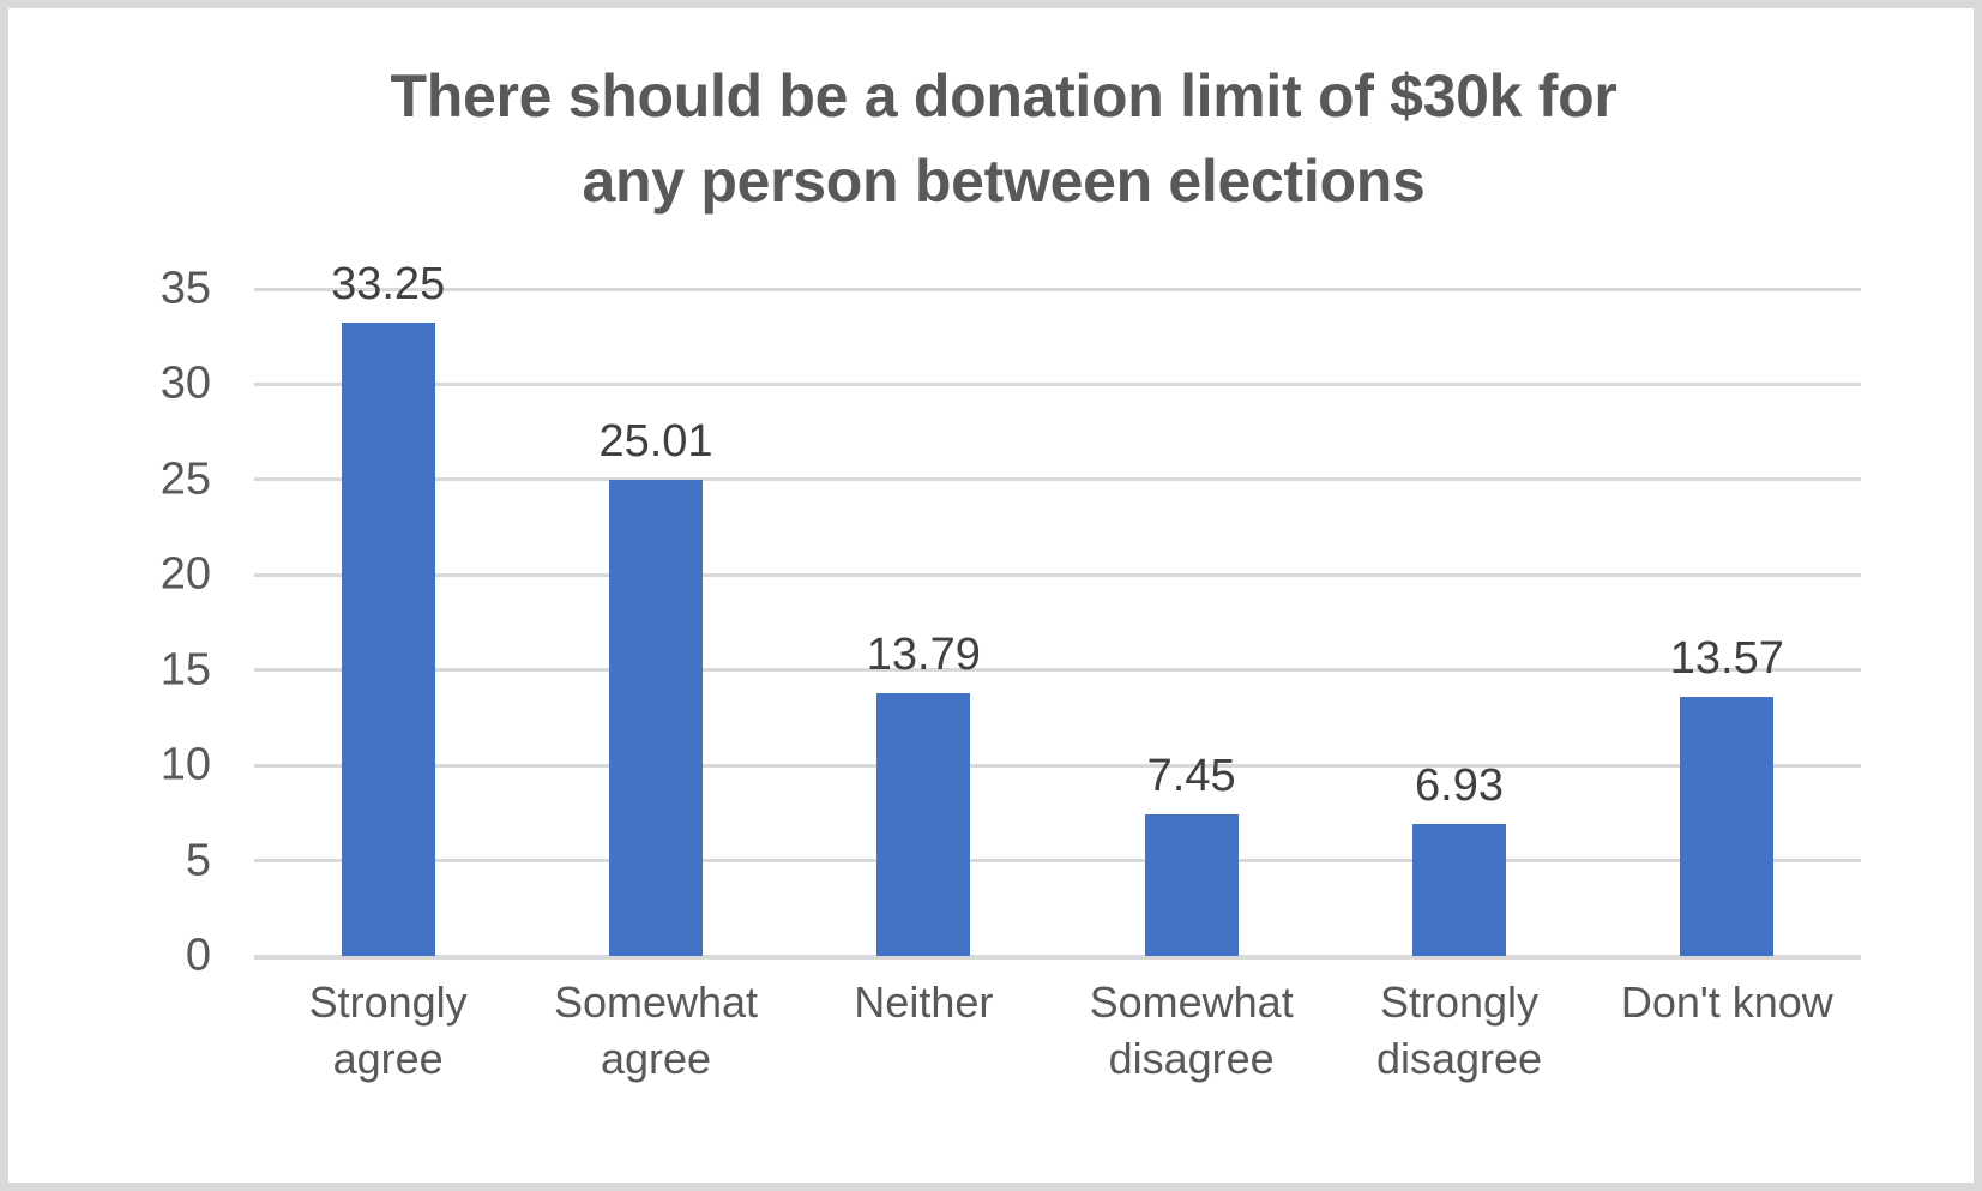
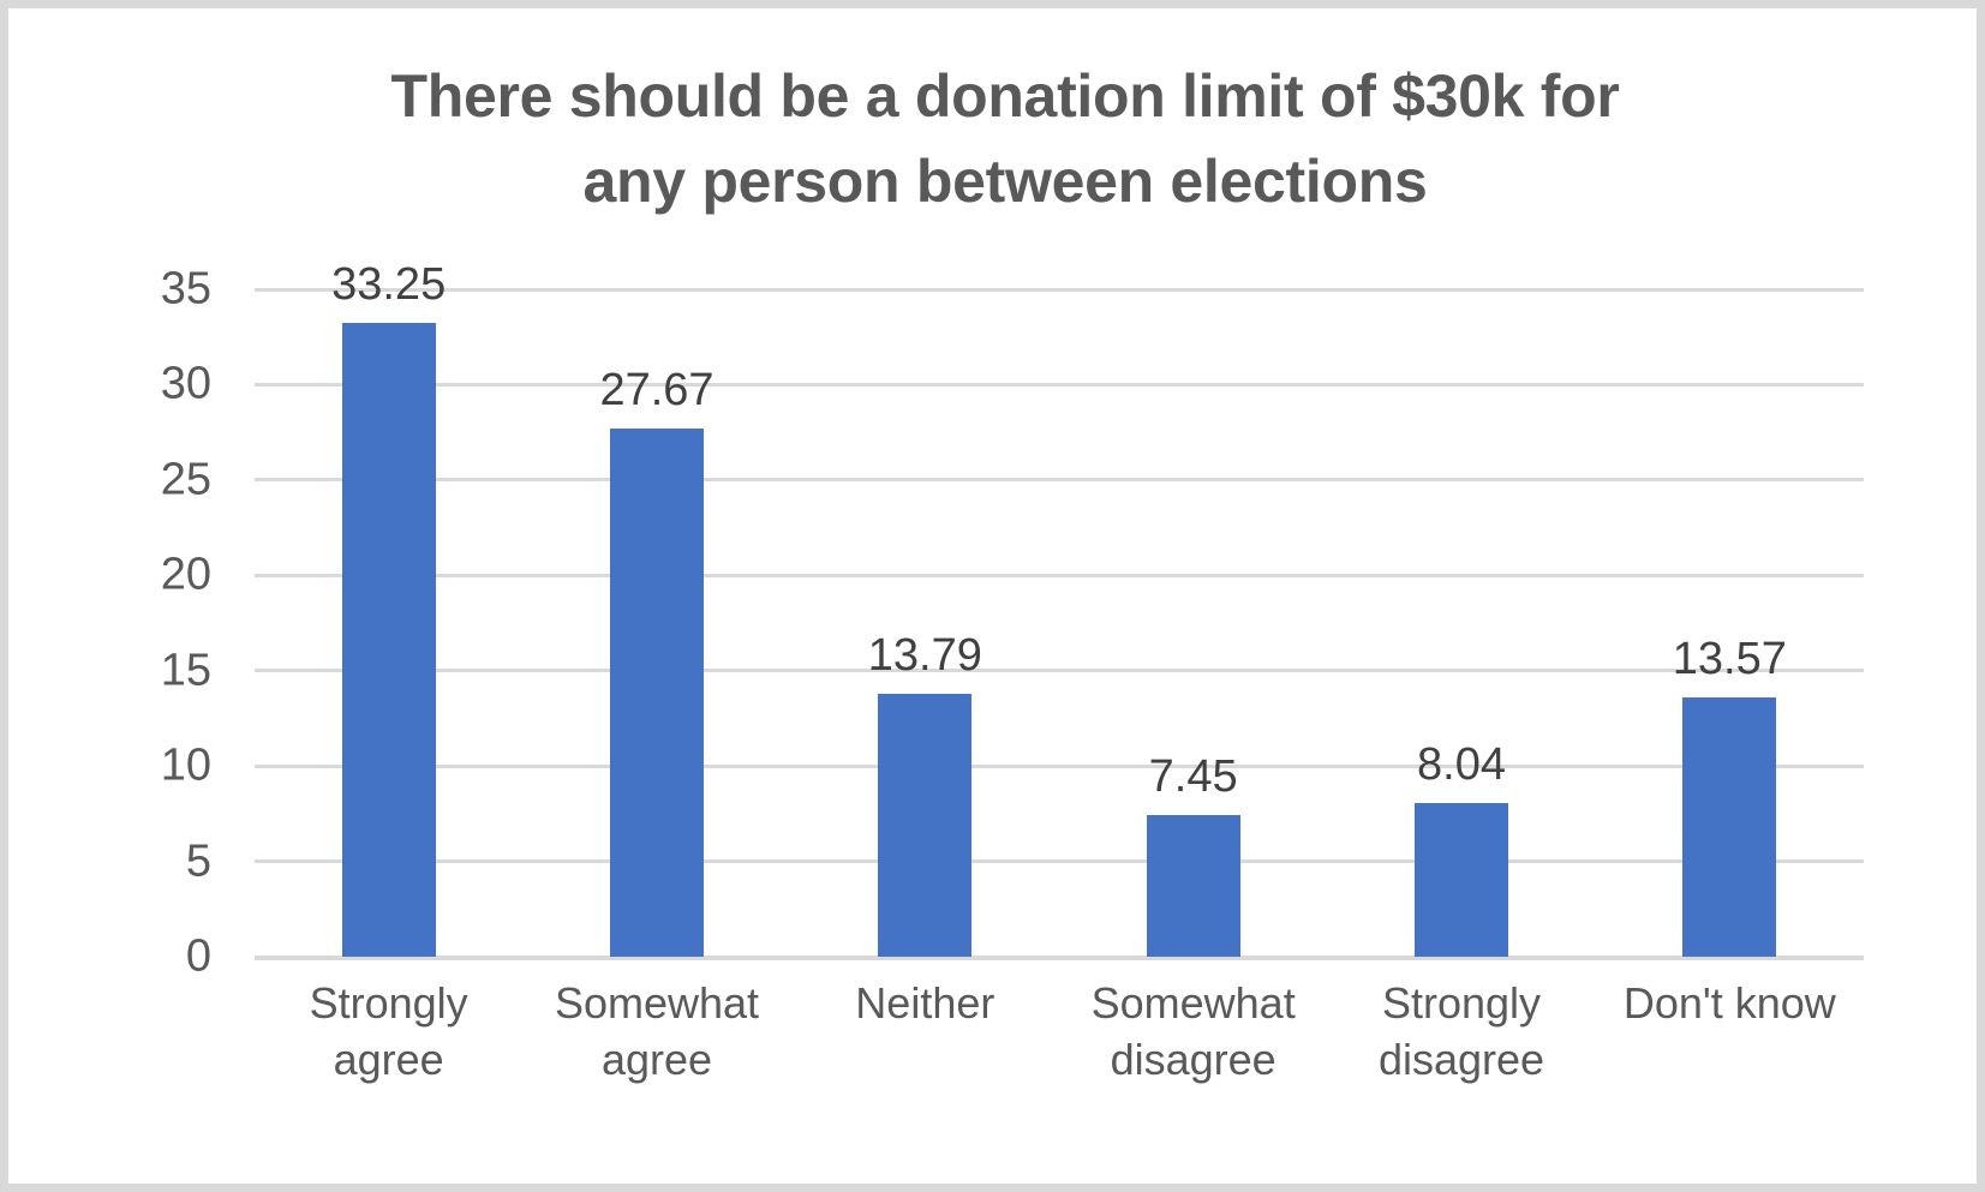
Somewhat agree: 25.01 -> 27.67
Strongly disagree: 6.93 -> 8.04
